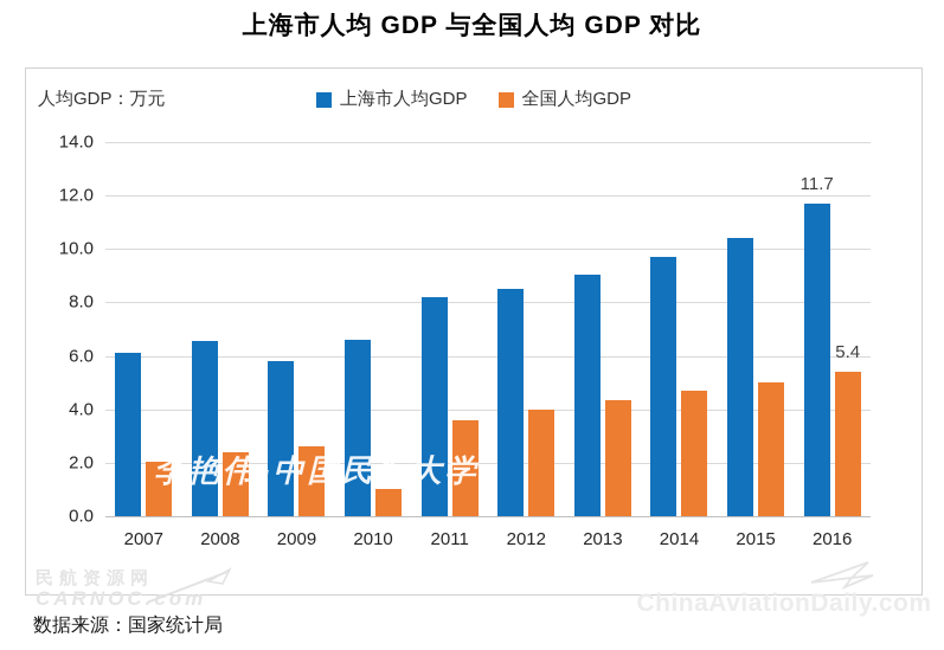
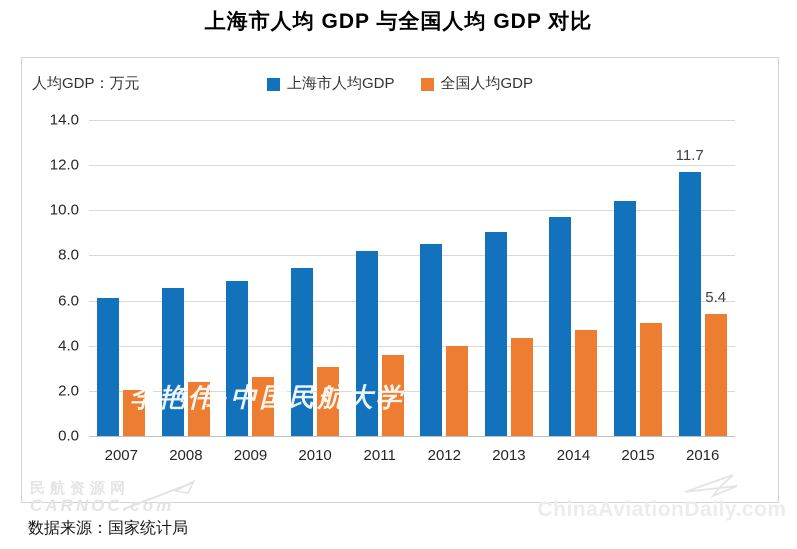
上海市人均GDP/2009: 5.8 -> 6.8
上海市人均GDP/2010: 6.6 -> 7.5
全国人均GDP/2010: 1.0 -> 3.0
